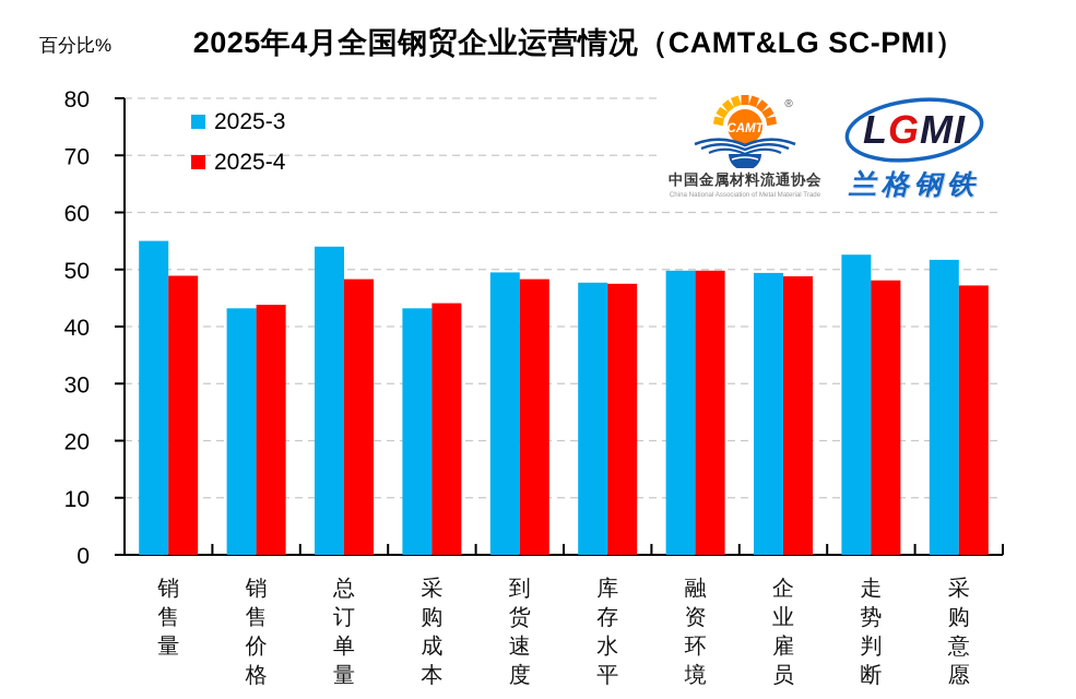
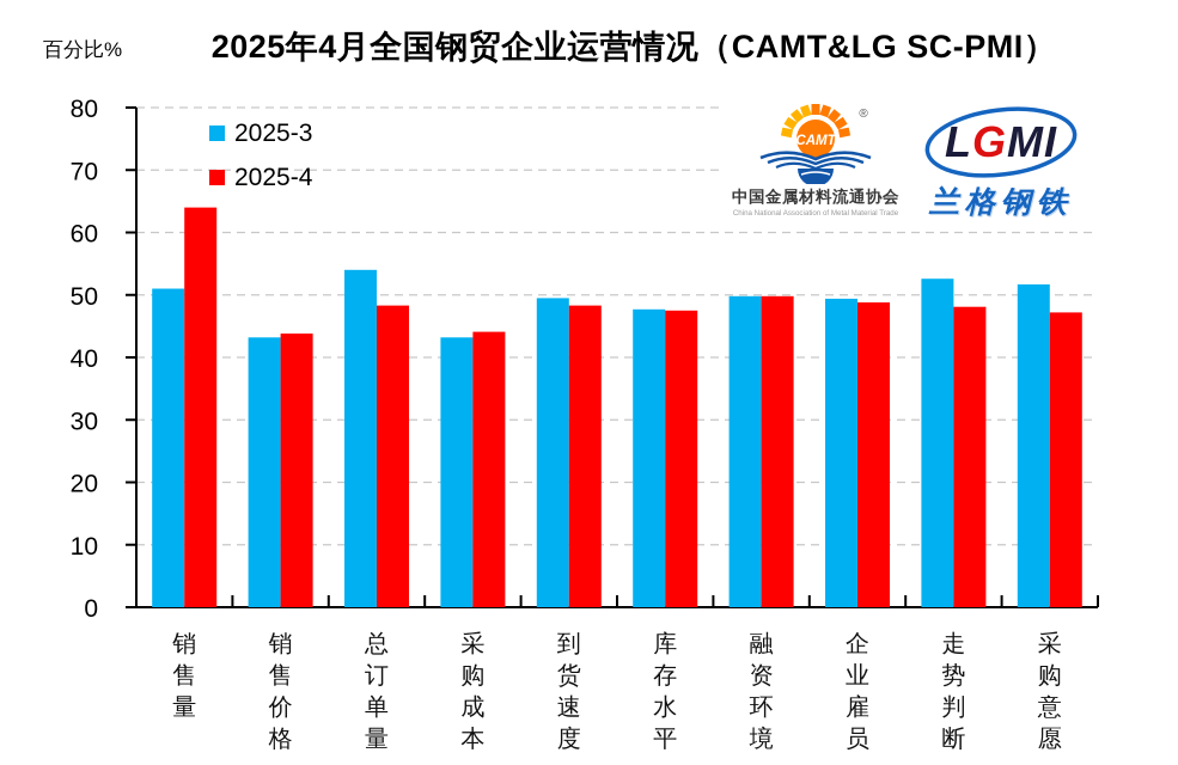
2025-3/销售量: 55 -> 51
2025-4/销售量: 49 -> 64
